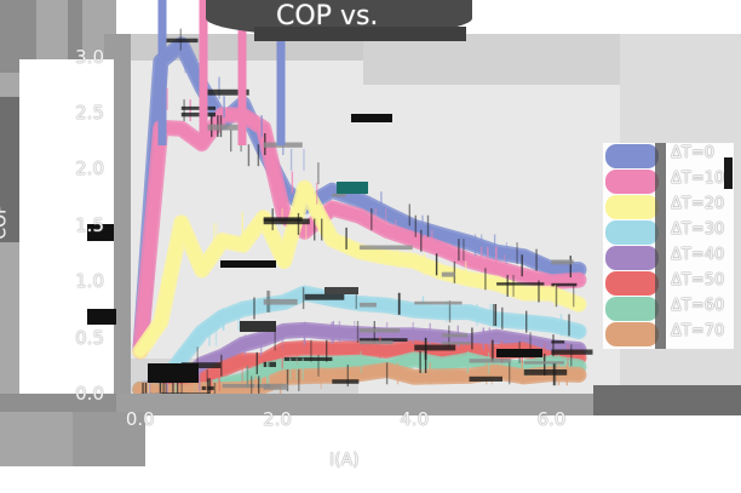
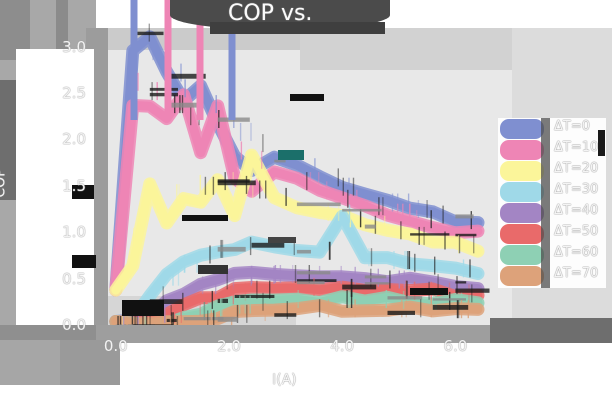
ΔT=10/1.5: 2.1 -> 1.5
ΔT=30/4.0: 0.8 -> 1.2
